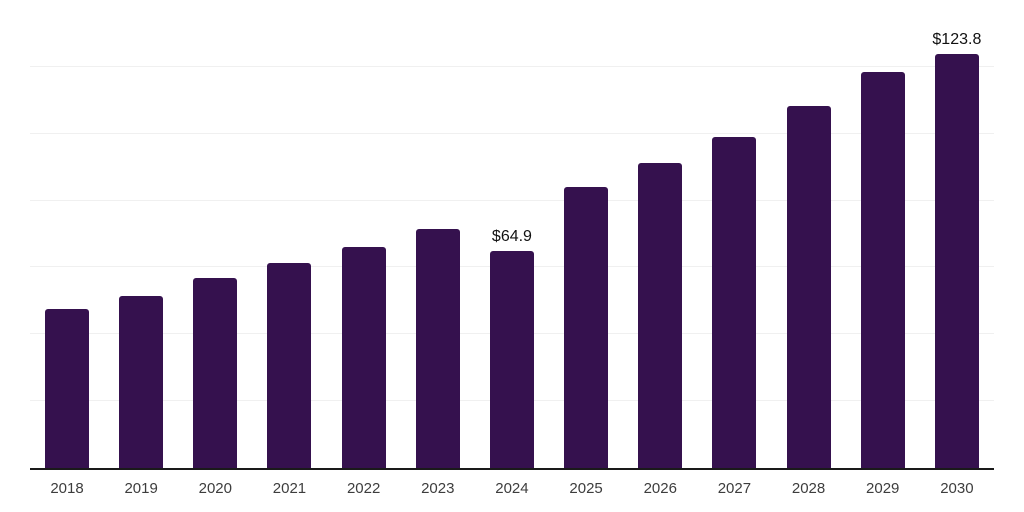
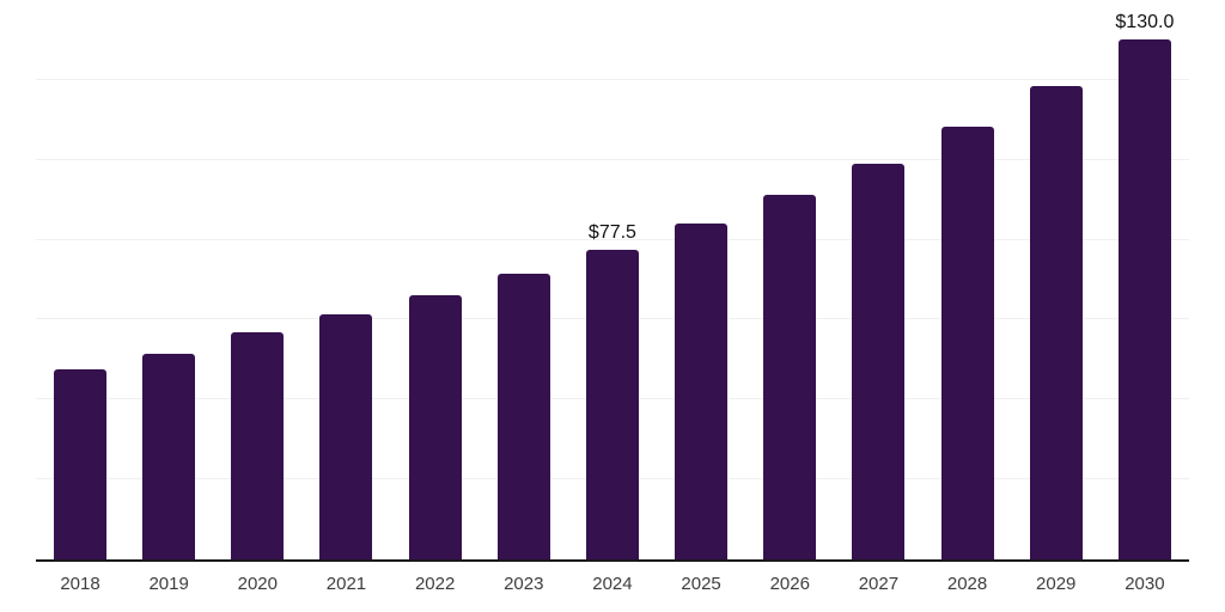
2024: $64.9 -> $77.5
2030: $123.8 -> $130.0
